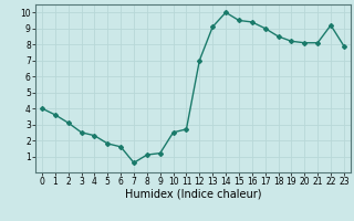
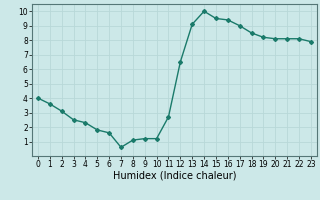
10: 2.5 -> 1.2
12: 7.0 -> 6.5
22: 9.2 -> 8.1
